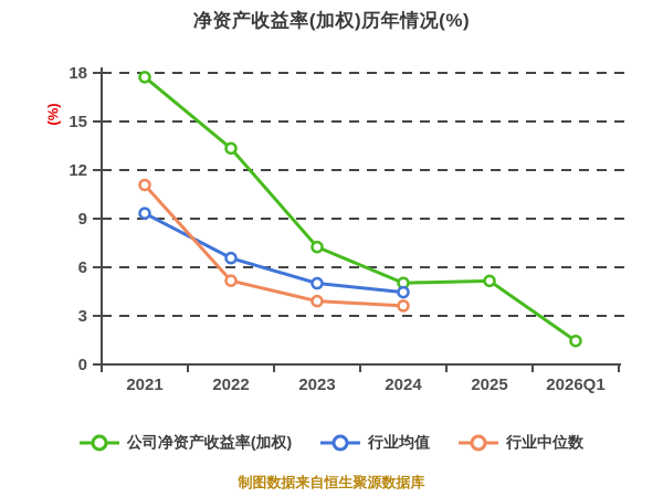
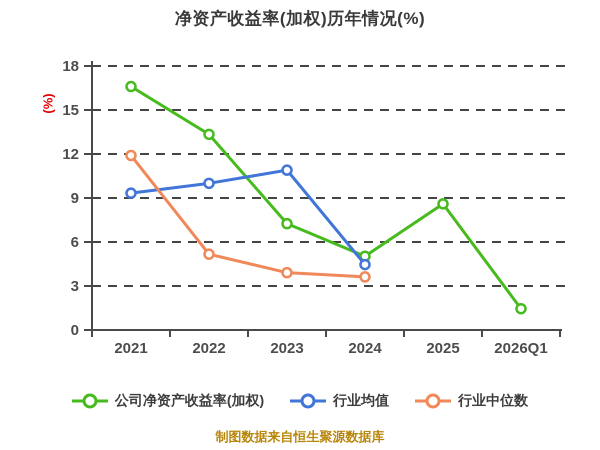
公司净资产收益率(加权)/2021: 17.7 -> 16.6
行业中位数/2021: 11.1 -> 11.9
行业均值/2022: 6.6 -> 10.0
行业均值/2023: 5.0 -> 10.9
公司净资产收益率(加权)/2025: 5.2 -> 8.6
